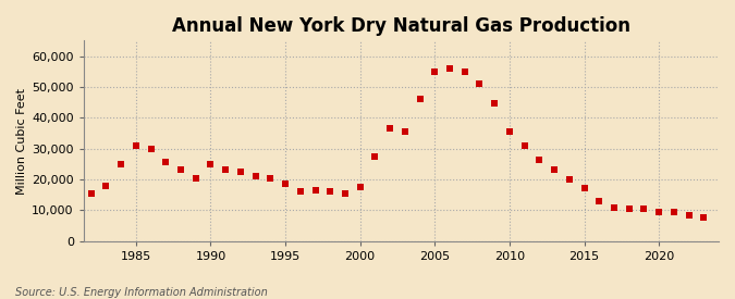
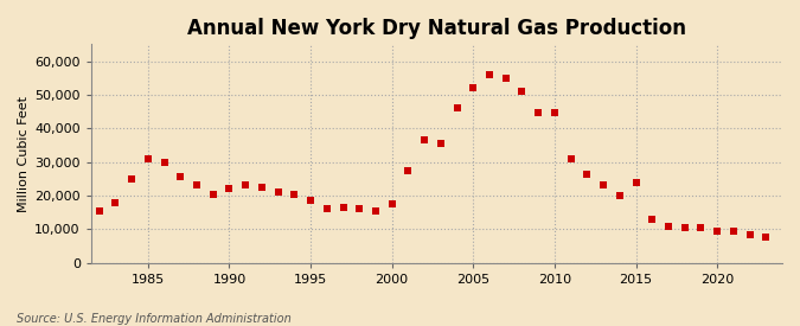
1990: 25,000 -> 22,000
2005: 55,000 -> 52,000
2010: 35,500 -> 44,500
2015: 17,000 -> 24,000
